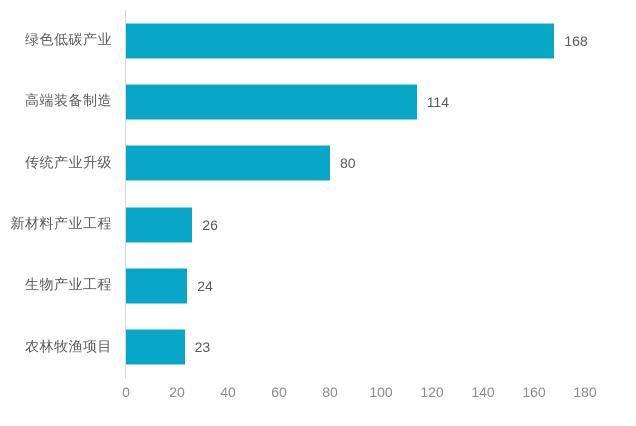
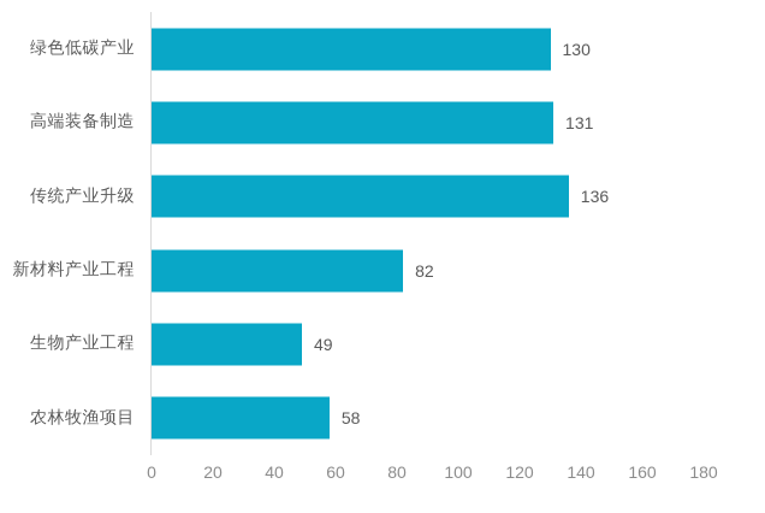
绿色低碳产业: 168 -> 130
高端装备制造: 114 -> 131
传统产业升级: 80 -> 136
新材料产业工程: 26 -> 82
生物产业工程: 24 -> 49
农林牧渔项目: 23 -> 58
